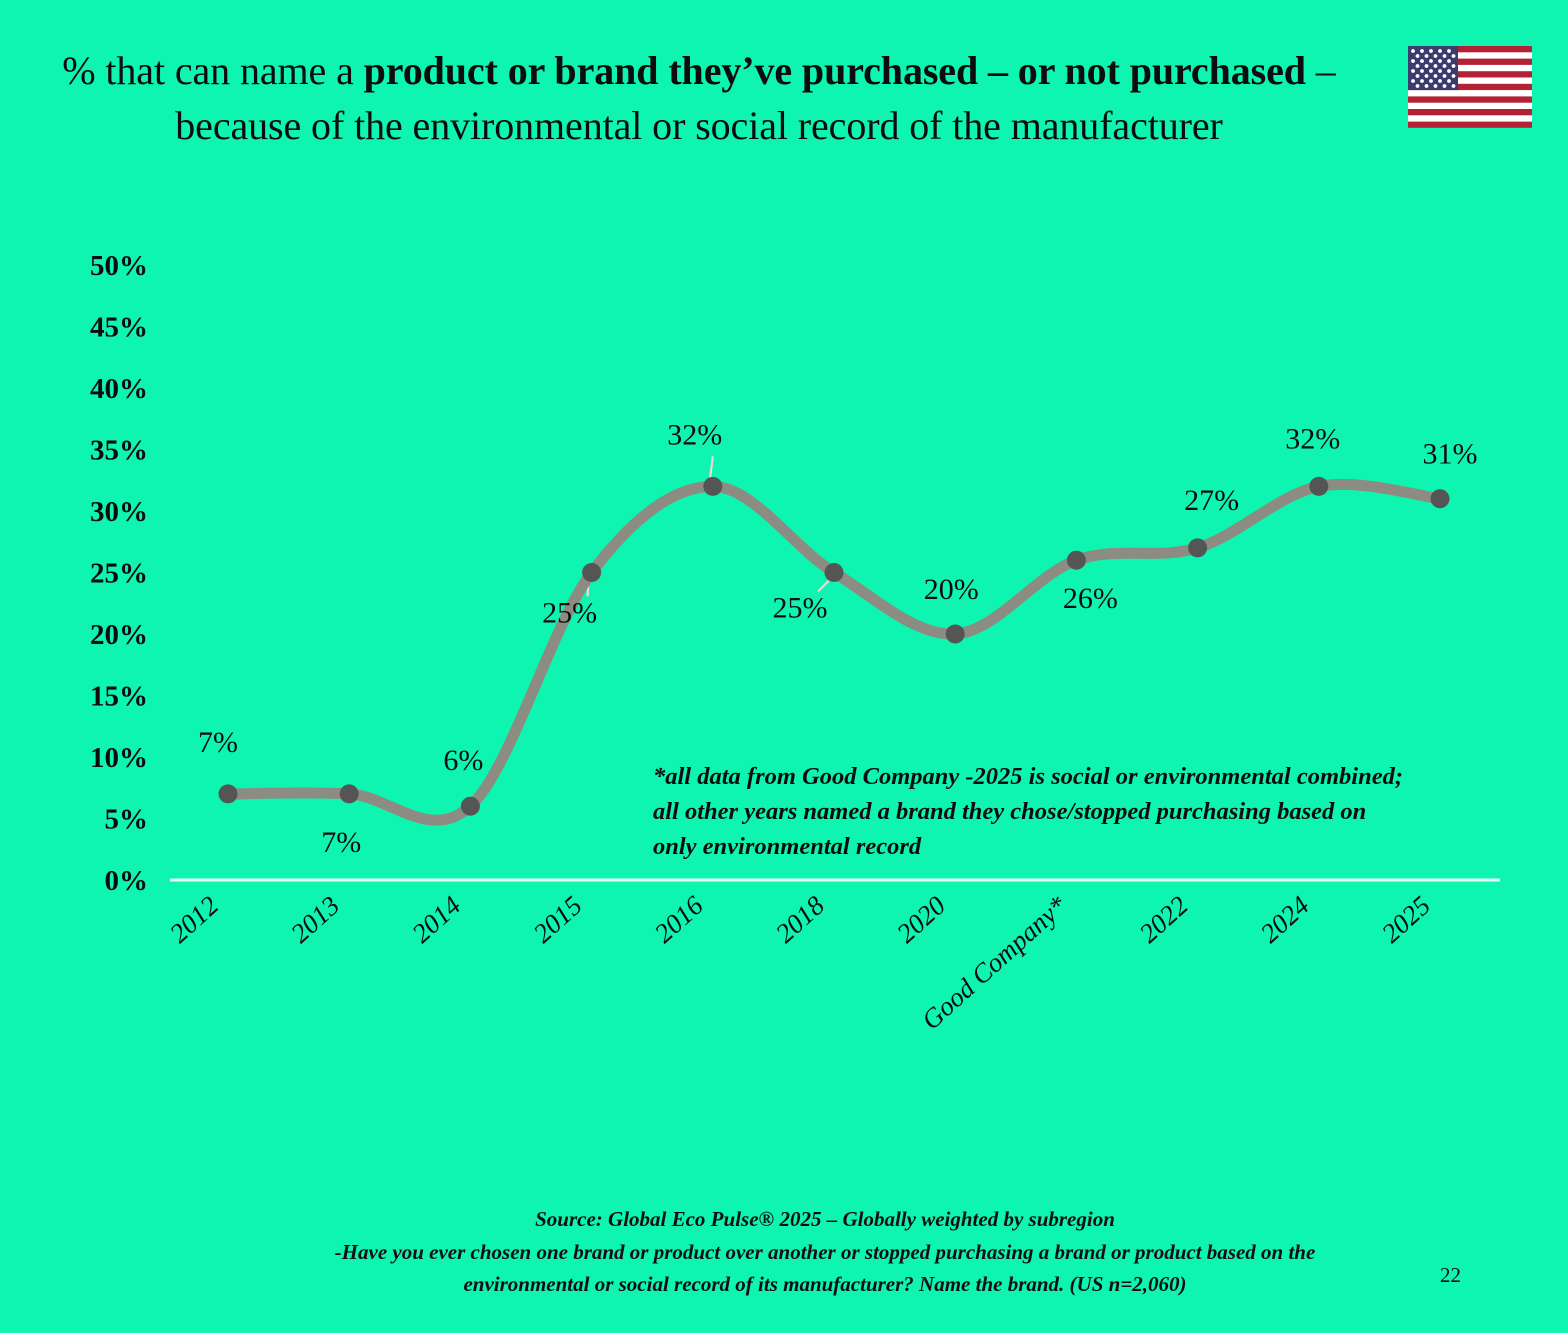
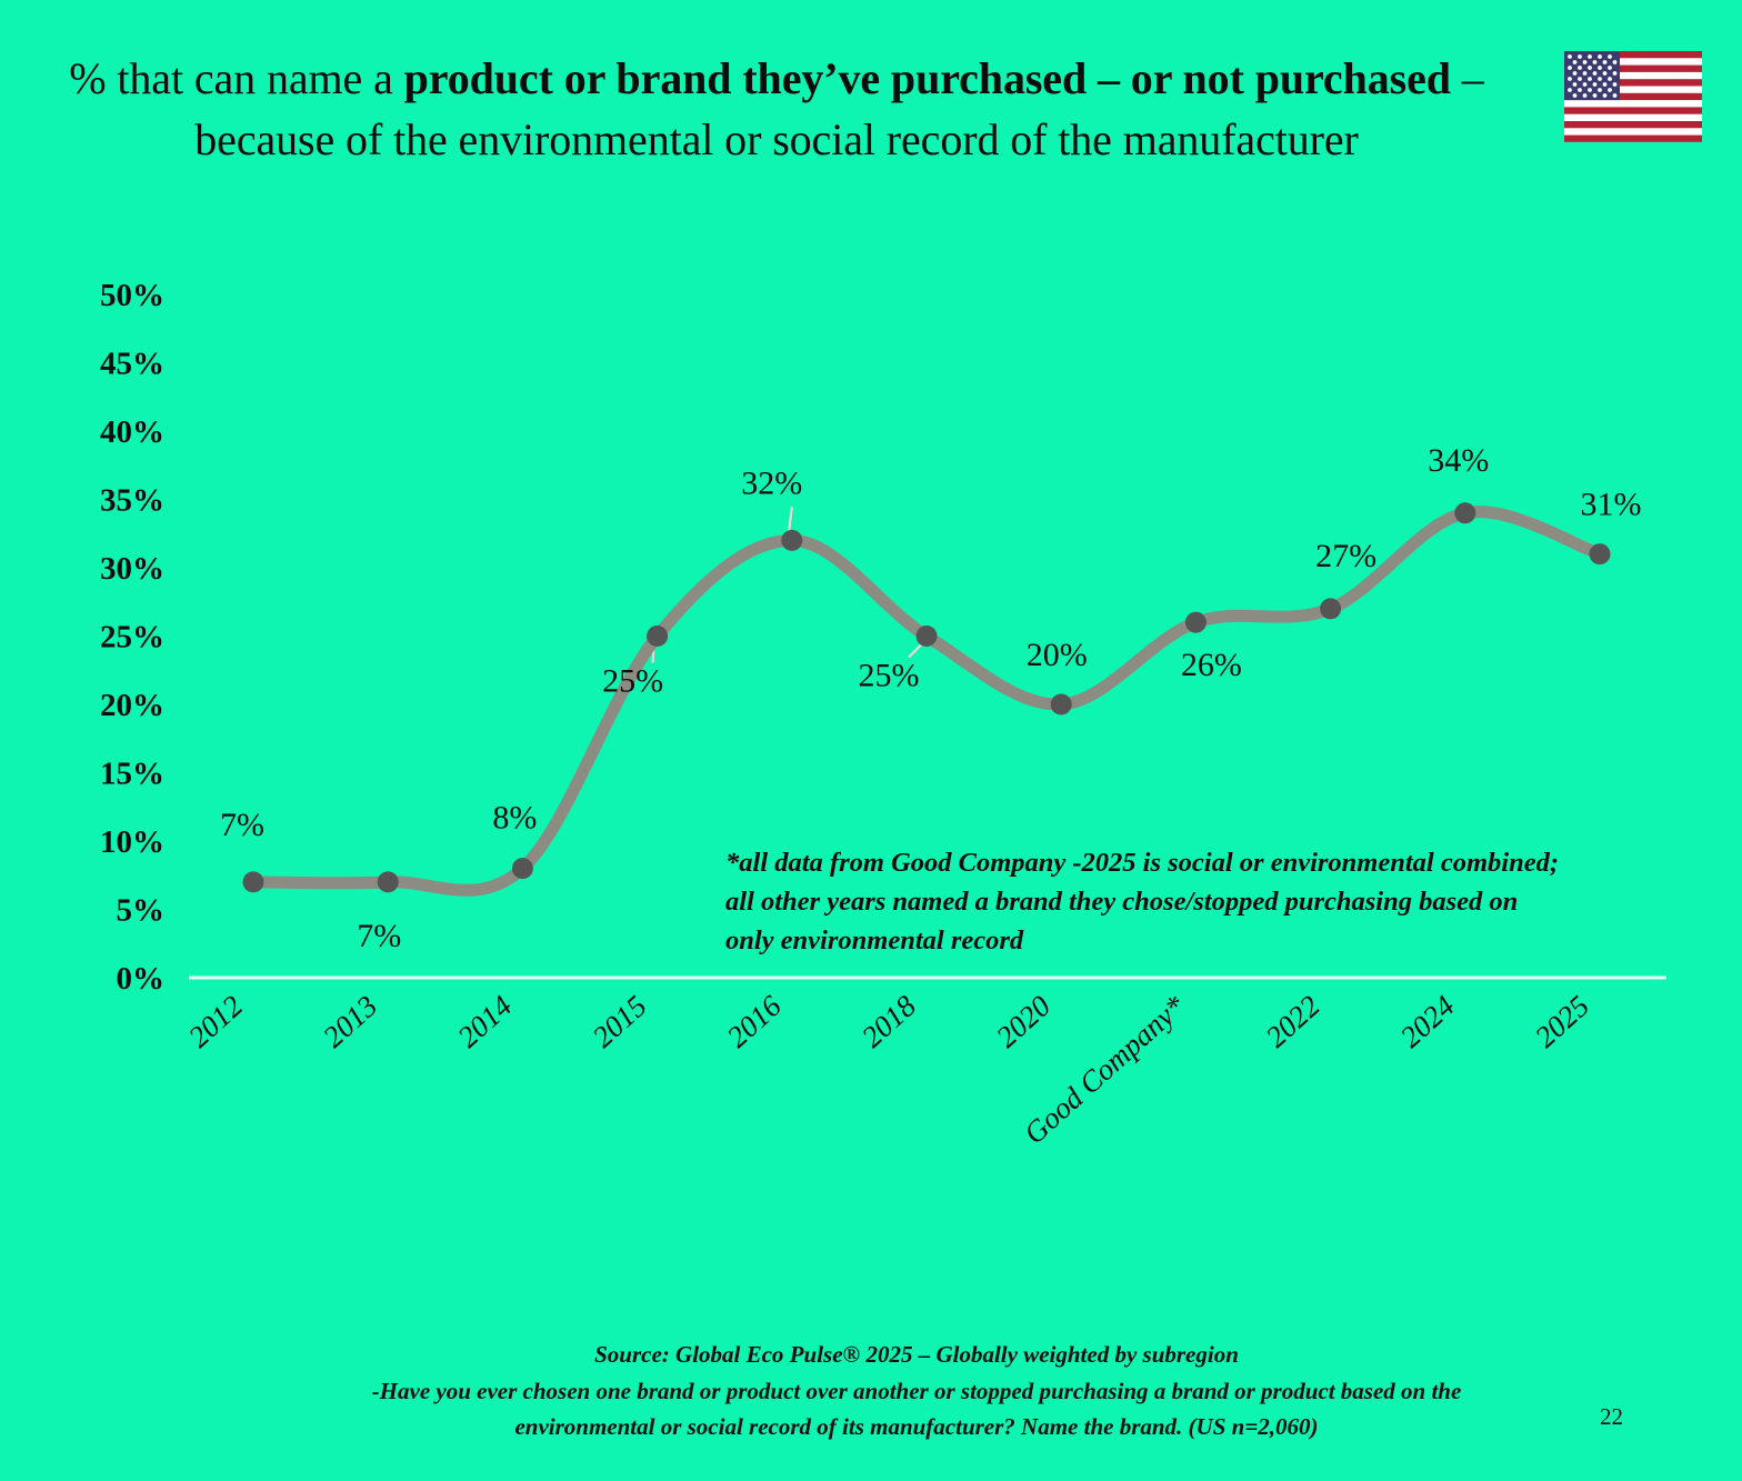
2014: 6% -> 8%
2024: 32% -> 34%
